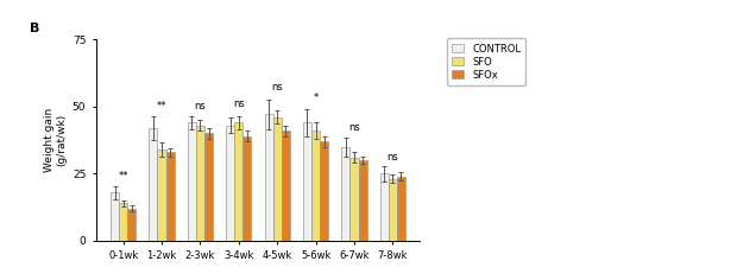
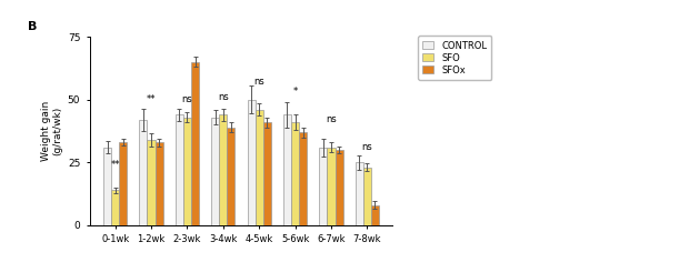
CONTROL/0-1wk: 18 -> 31
SFOx/0-1wk: 12 -> 33
SFOx/2-3wk: 40 -> 65
CONTROL/4-5wk: 47 -> 50
CONTROL/6-7wk: 35 -> 31
SFOx/7-8wk: 24 -> 8
